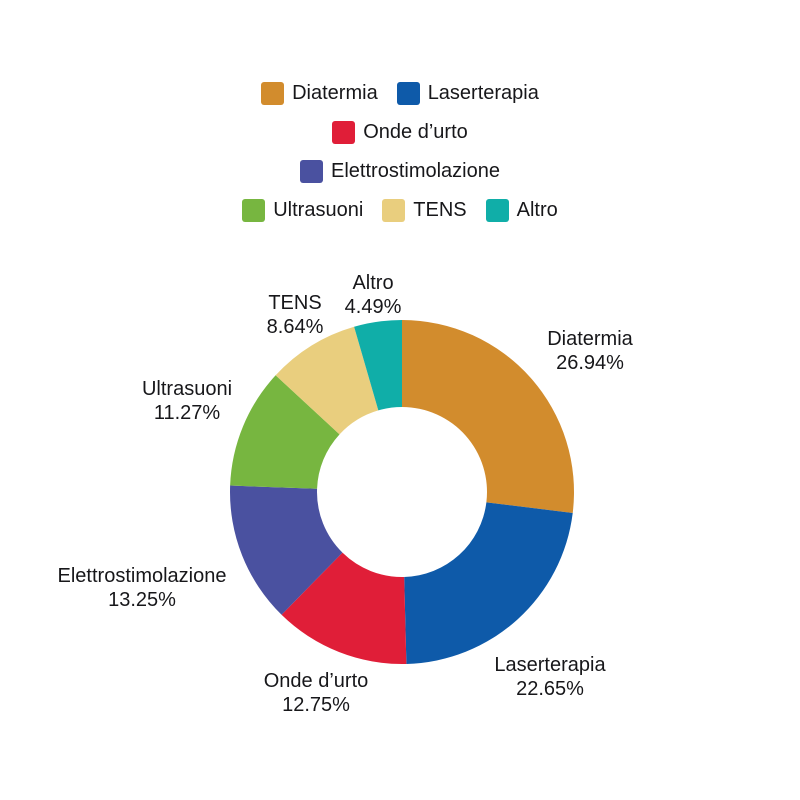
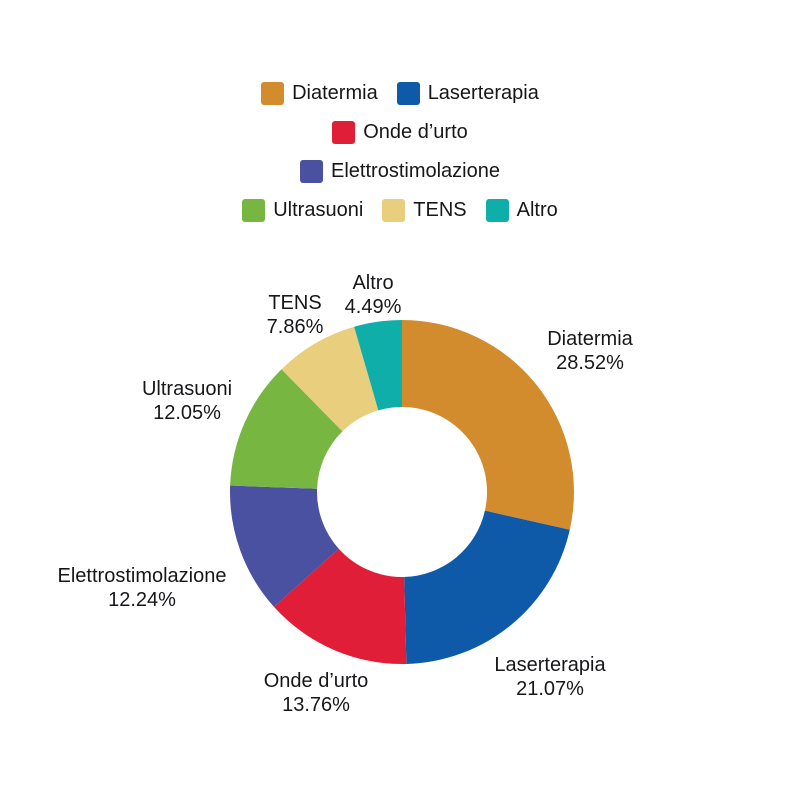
Diatermia: 26.94% -> 28.52%
Laserterapia: 22.65% -> 21.07%
Onde d’urto: 12.75% -> 13.76%
Elettrostimolazione: 13.25% -> 12.24%
Ultrasuoni: 11.27% -> 12.05%
TENS: 8.64% -> 7.86%
